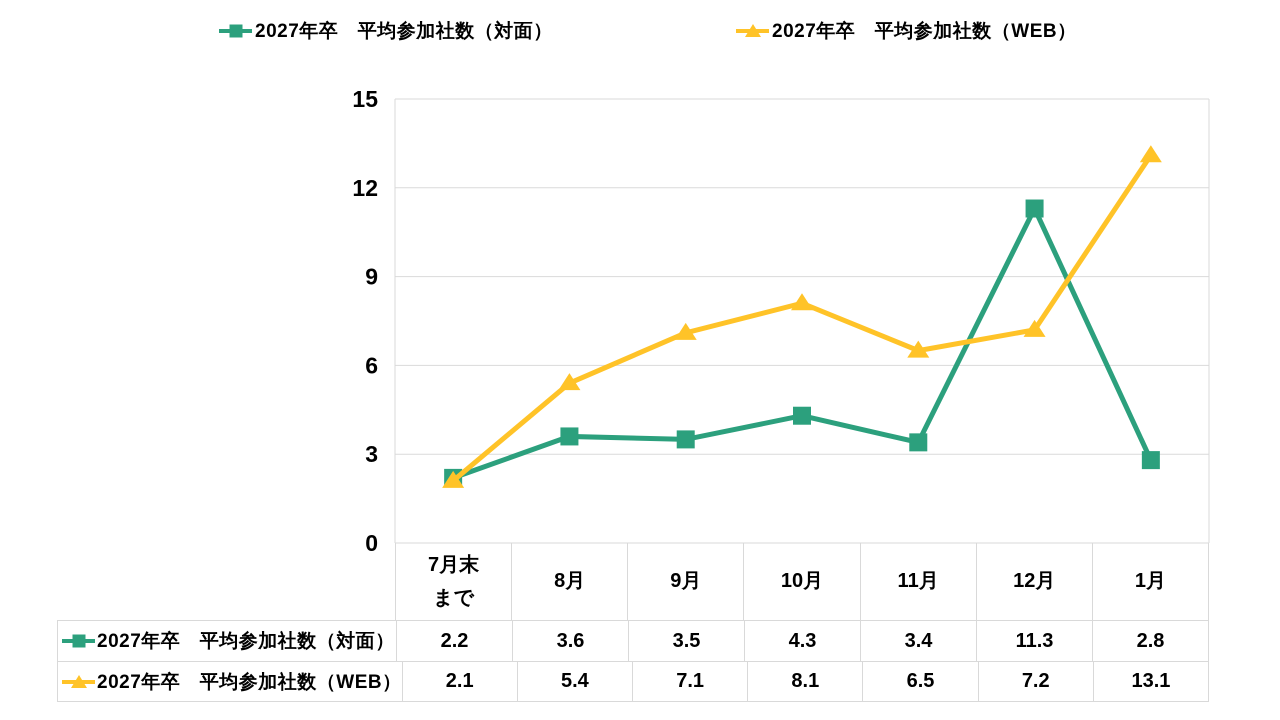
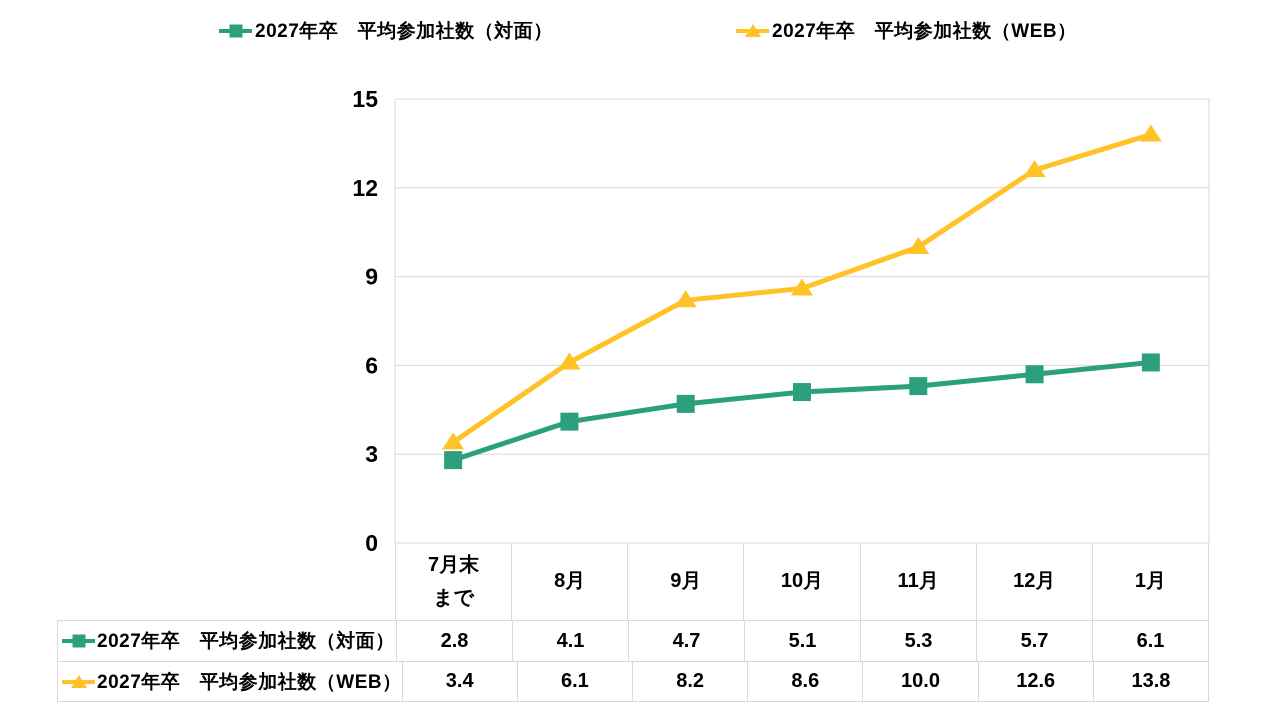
2027年卒 平均参加社数（対面）/7月末 まで: 2.2 -> 2.8
2027年卒 平均参加社数（WEB）/7月末 まで: 2.1 -> 3.4
2027年卒 平均参加社数（対面）/8月: 3.6 -> 4.1
2027年卒 平均参加社数（WEB）/8月: 5.4 -> 6.1
2027年卒 平均参加社数（対面）/9月: 3.5 -> 4.7
2027年卒 平均参加社数（WEB）/9月: 7.1 -> 8.2
2027年卒 平均参加社数（対面）/10月: 4.3 -> 5.1
2027年卒 平均参加社数（WEB）/10月: 8.1 -> 8.6
2027年卒 平均参加社数（対面）/11月: 3.4 -> 5.3
2027年卒 平均参加社数（WEB）/11月: 6.5 -> 10.0
2027年卒 平均参加社数（対面）/12月: 11.3 -> 5.7
2027年卒 平均参加社数（WEB）/12月: 7.2 -> 12.6
2027年卒 平均参加社数（対面）/1月: 2.8 -> 6.1
2027年卒 平均参加社数（WEB）/1月: 13.1 -> 13.8
